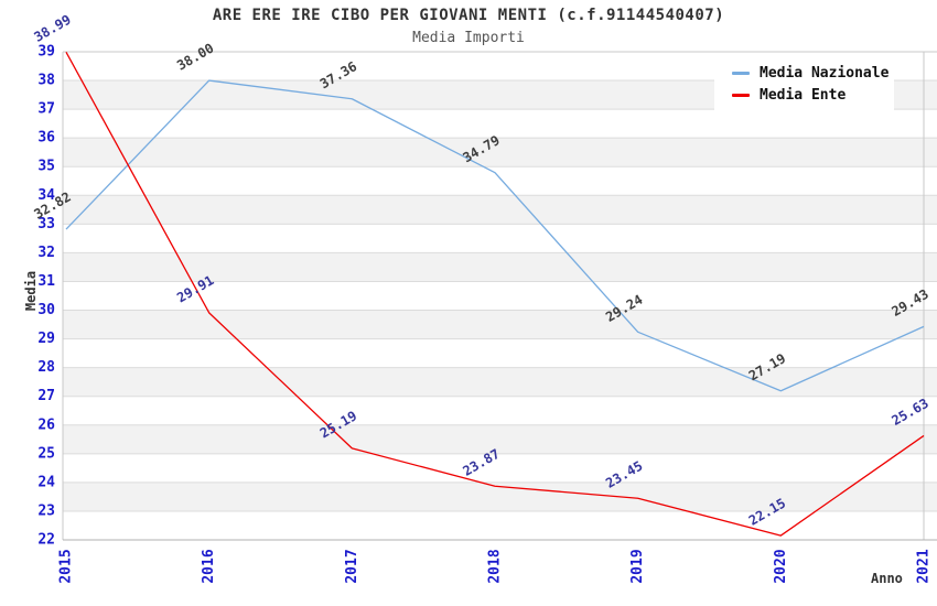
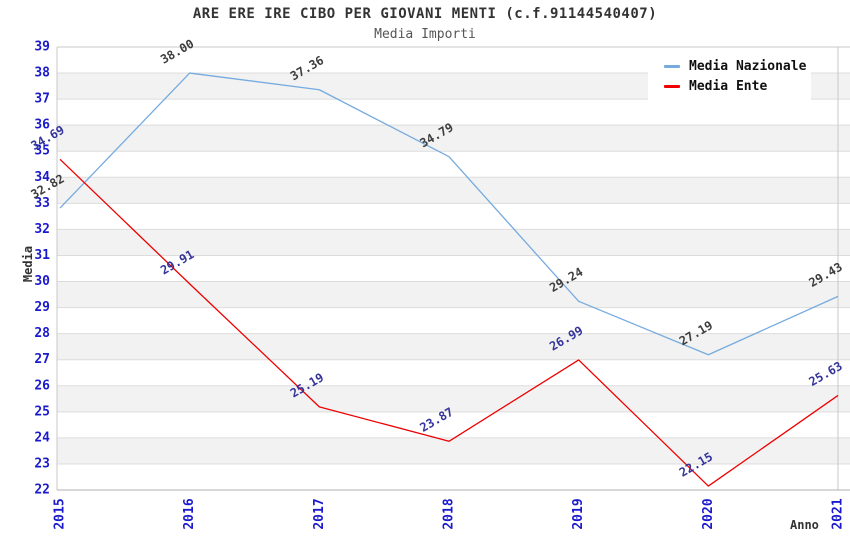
Media Ente/2015: 38.99 -> 34.69
Media Ente/2019: 23.45 -> 26.99
